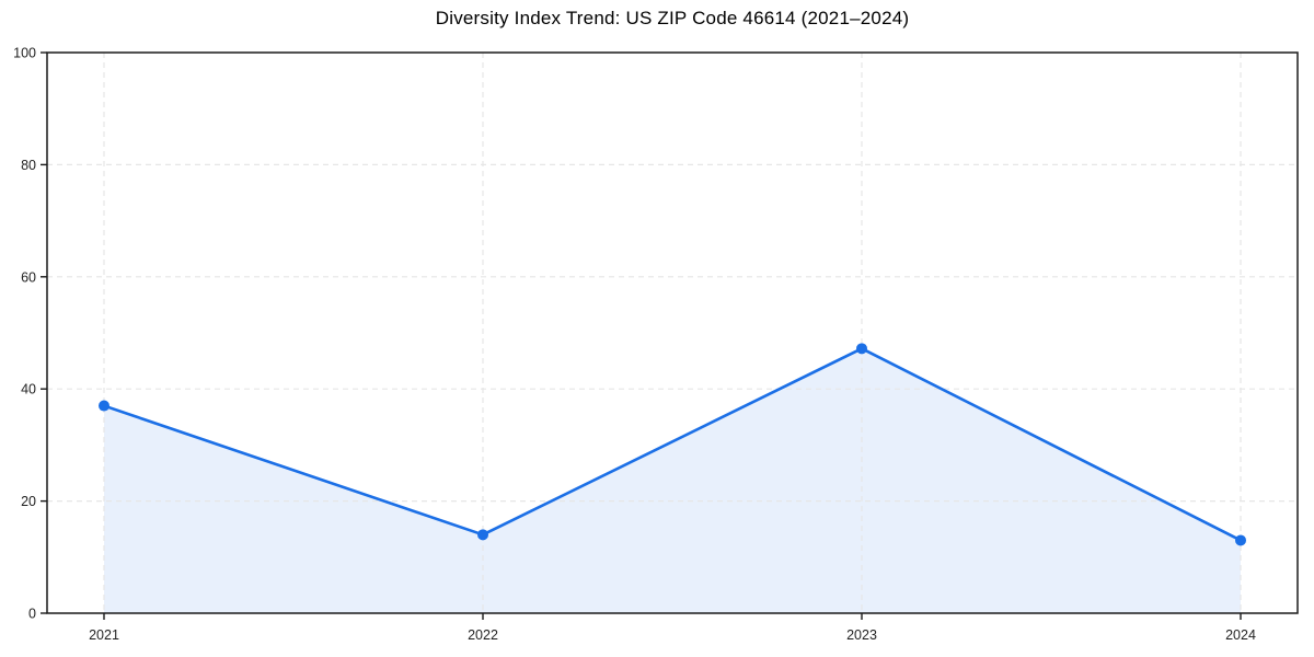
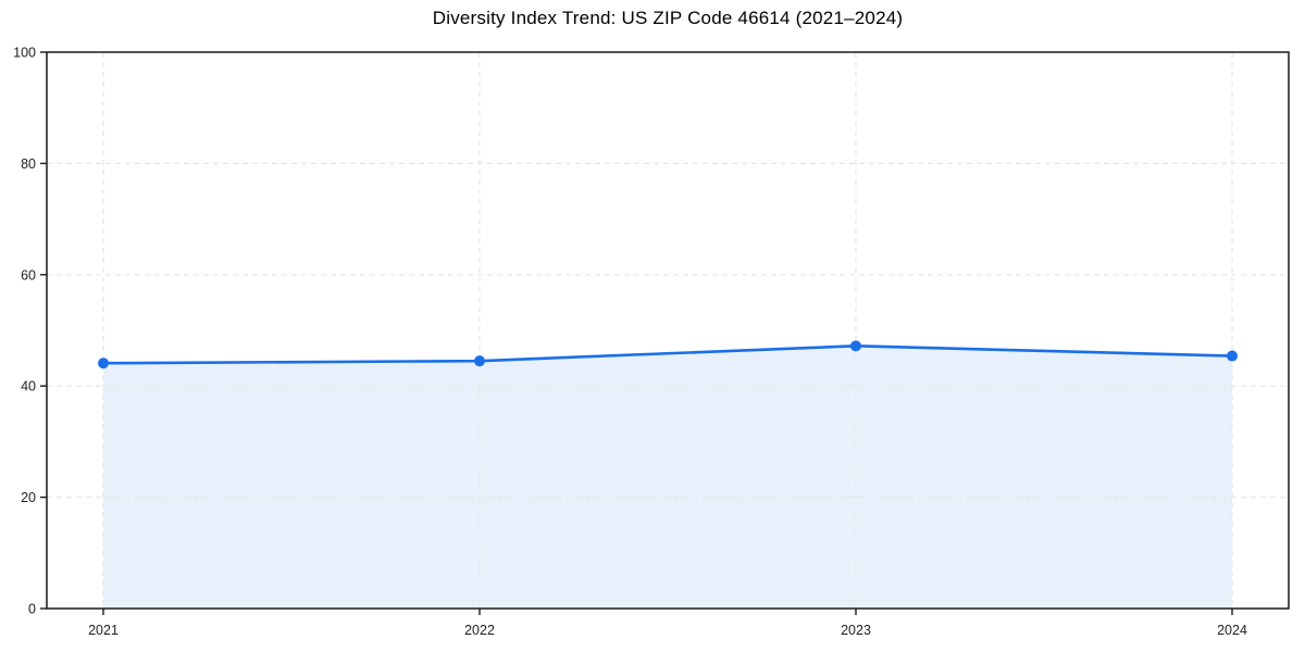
2021: 37 -> 44
2022: 14 -> 44
2024: 13 -> 45
